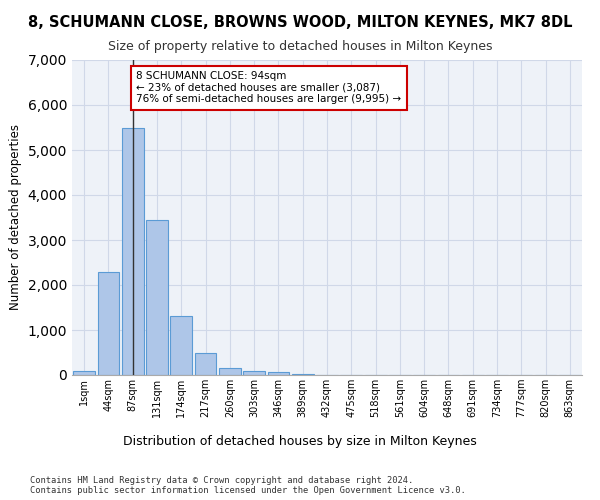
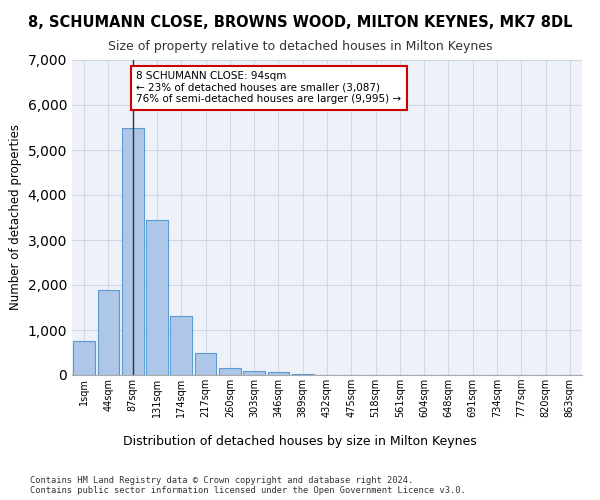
1sqm: 80 -> 750
44sqm: 2,280 -> 1,900
